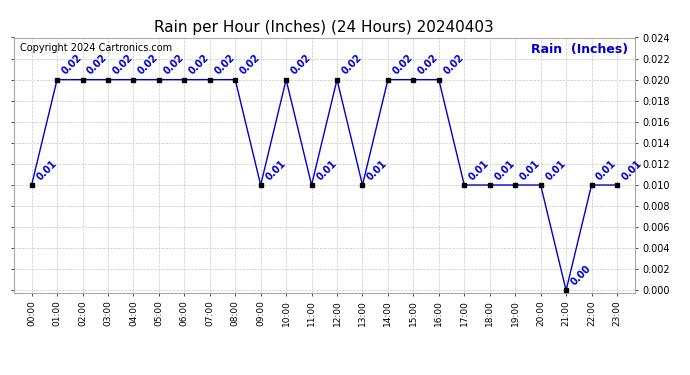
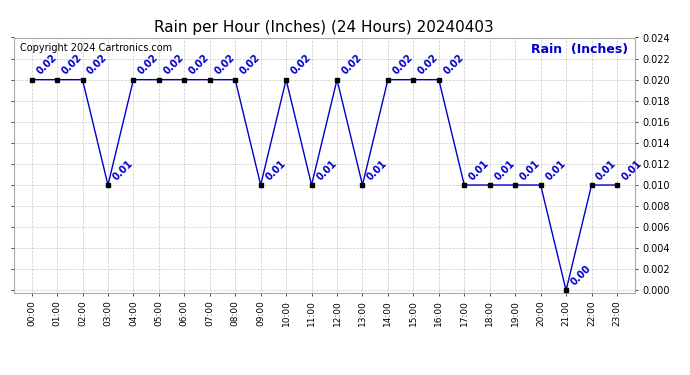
00:00: 0.01 -> 0.02
03:00: 0.02 -> 0.01
